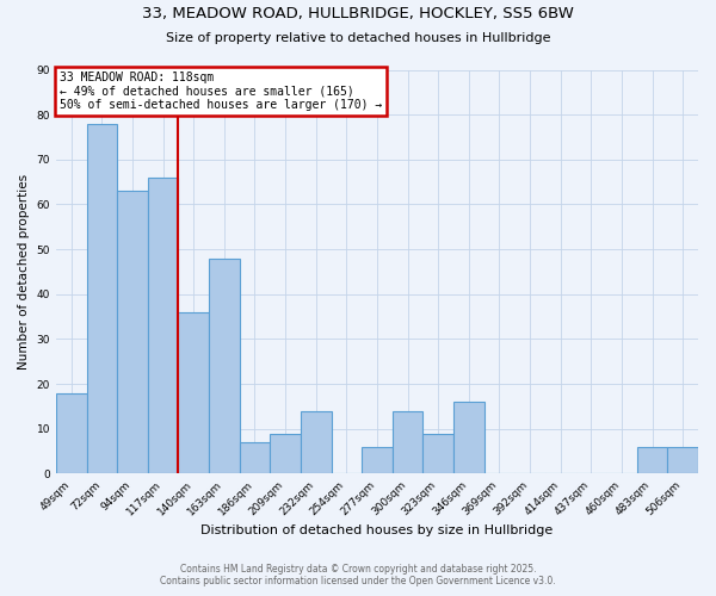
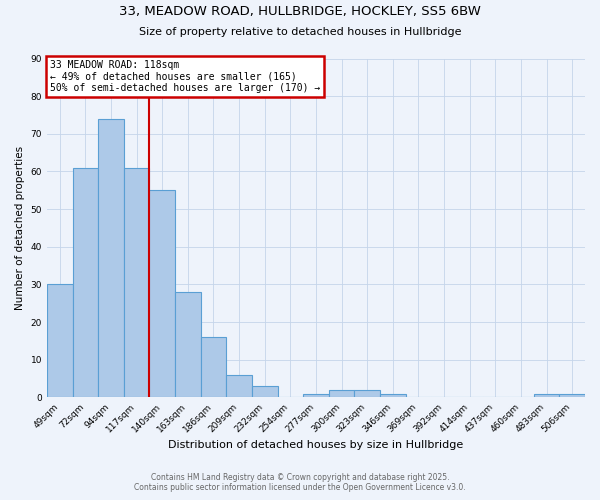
49sqm: 18 -> 30
72sqm: 78 -> 61
94sqm: 63 -> 74
117sqm: 66 -> 61
140sqm: 36 -> 55
163sqm: 48 -> 28
186sqm: 7 -> 16
209sqm: 9 -> 6
232sqm: 14 -> 3
277sqm: 6 -> 1
300sqm: 14 -> 2
323sqm: 9 -> 2
346sqm: 16 -> 1
483sqm: 6 -> 1
506sqm: 6 -> 1
